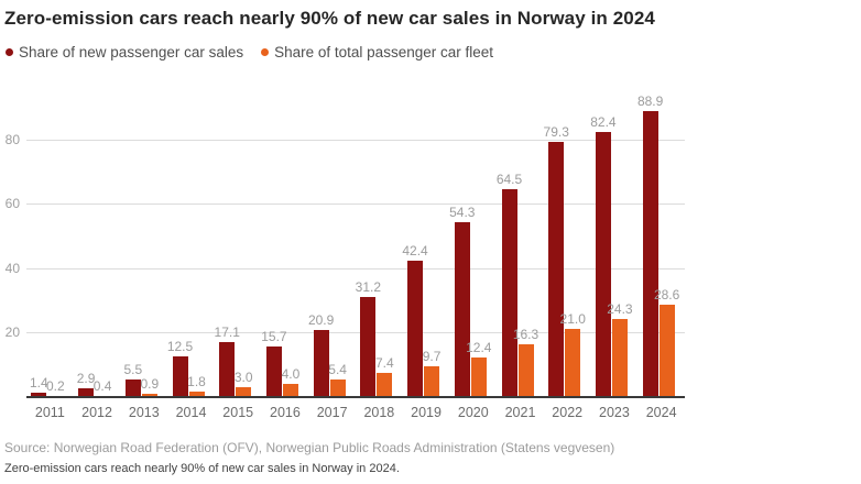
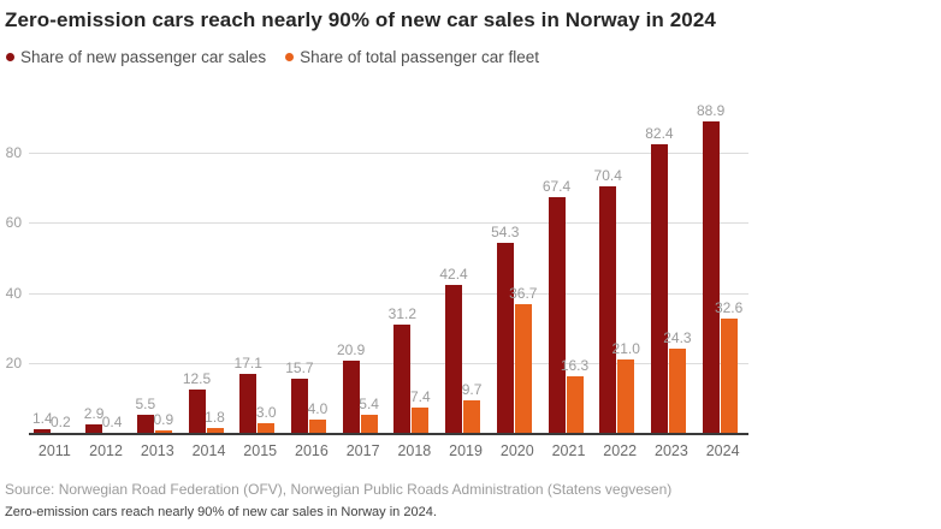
Share of total passenger car fleet/2020: 12.4 -> 36.7
Share of new passenger car sales/2021: 64.5 -> 67.4
Share of new passenger car sales/2022: 79.3 -> 70.4
Share of total passenger car fleet/2024: 28.6 -> 32.6
